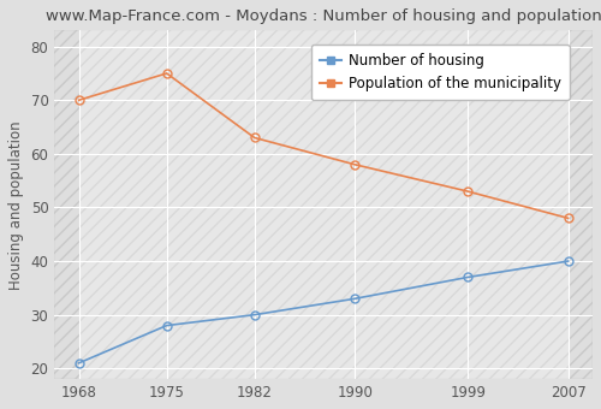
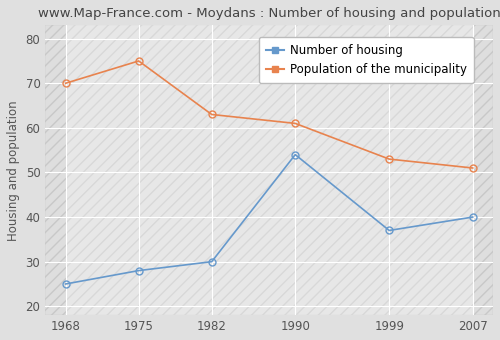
Number of housing/1968: 21 -> 25
Number of housing/1990: 33 -> 54
Population of the municipality/1990: 58 -> 61
Population of the municipality/2007: 48 -> 51
